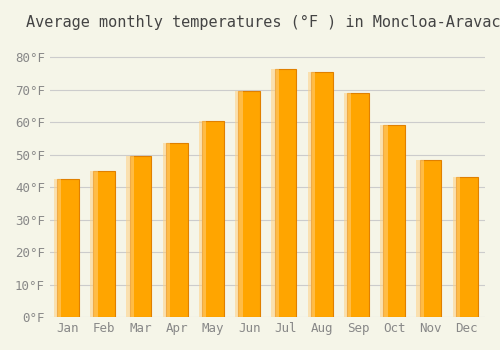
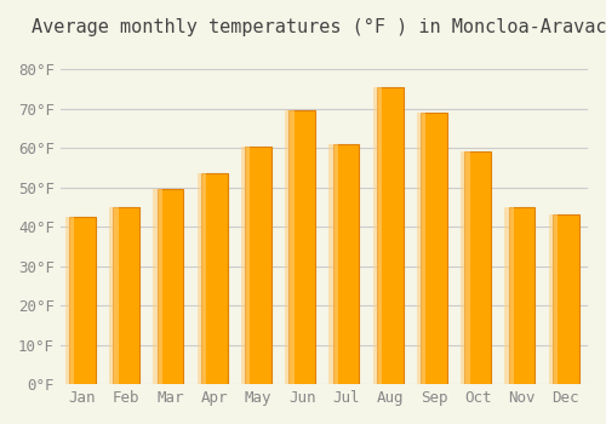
Jul: 76.5°F -> 61.0°F
Nov: 48.5°F -> 45.0°F
